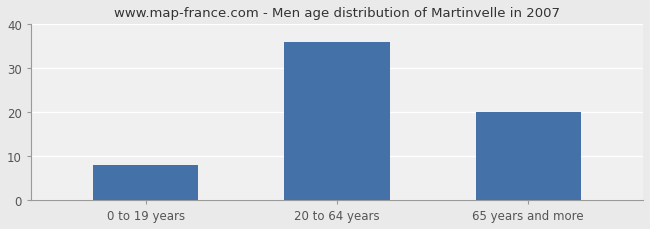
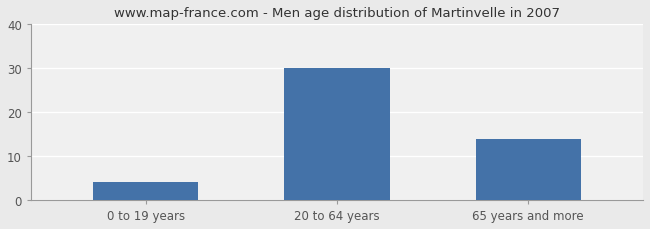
0 to 19 years: 8 -> 4
20 to 64 years: 36 -> 30
65 years and more: 20 -> 14
